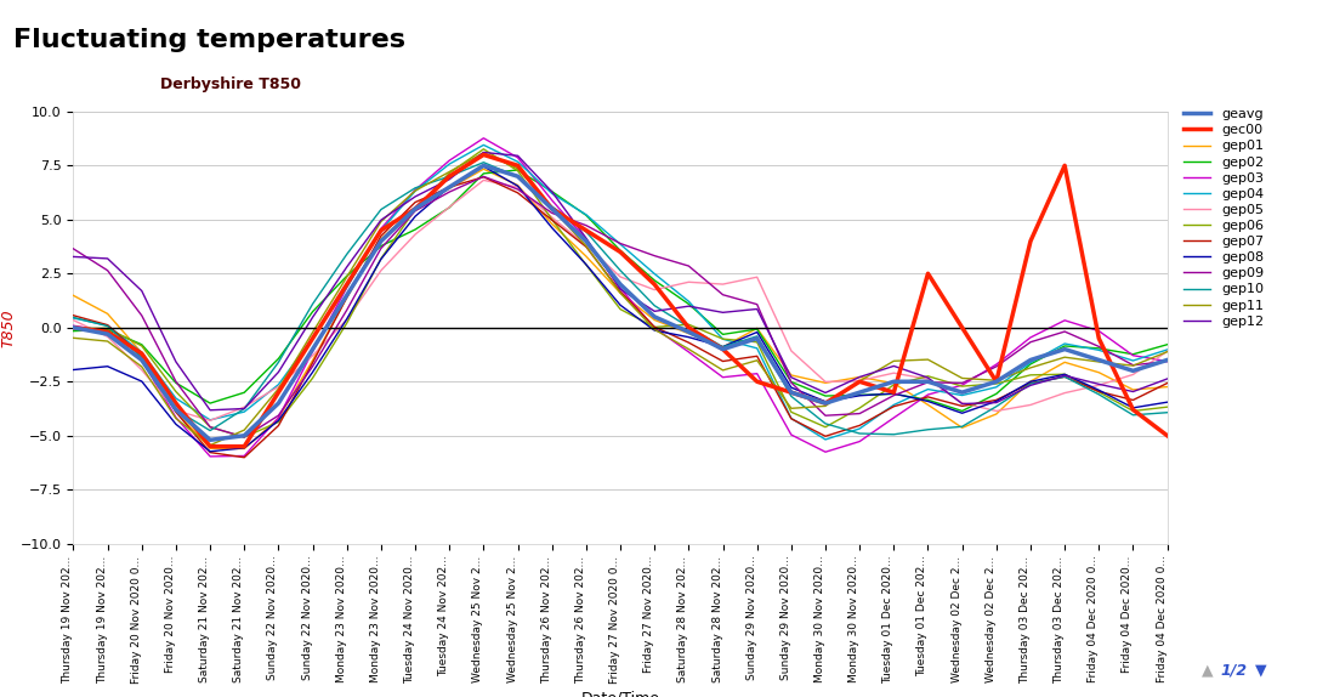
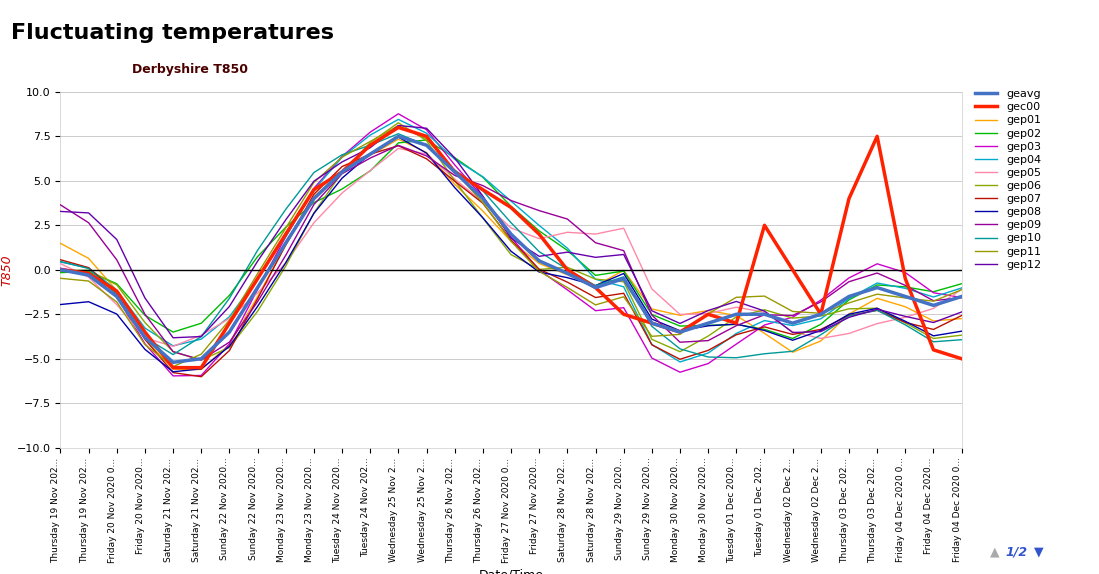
gec00/Friday 04 Dec 2020...: -3.8 -> -4.5
